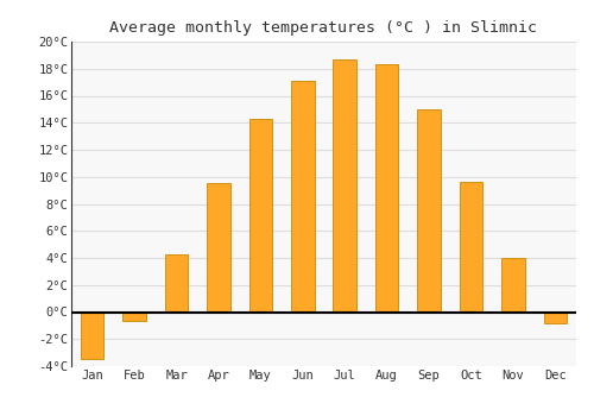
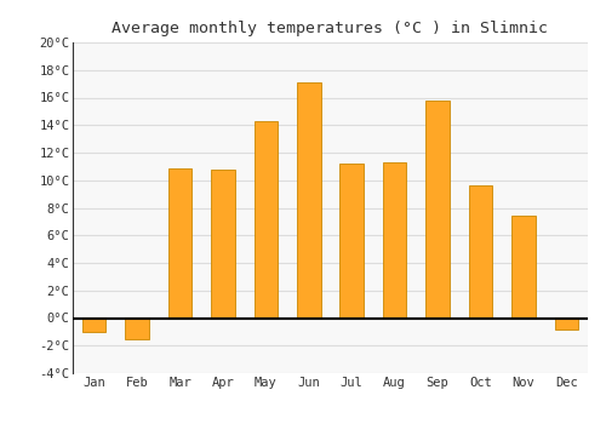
Jan: -3.5°C -> -1.0°C
Feb: -0.7°C -> -1.5°C
Mar: 4.3°C -> 10.9°C
Apr: 9.5°C -> 10.8°C
Jul: 18.7°C -> 11.2°C
Aug: 18.3°C -> 11.3°C
Sep: 15.0°C -> 15.8°C
Nov: 4.0°C -> 7.4°C
